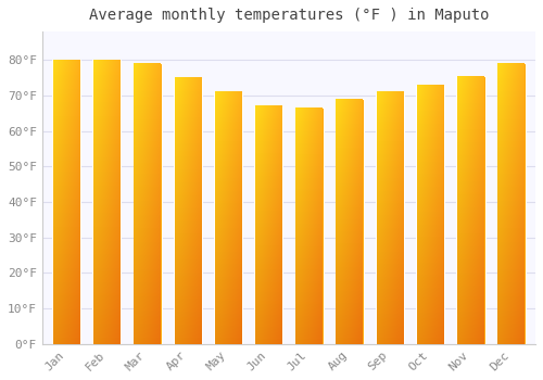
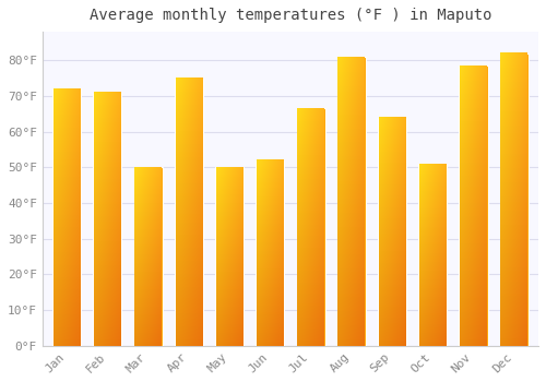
Jan: 80.0°F -> 72.0°F
Feb: 80.0°F -> 71.0°F
Mar: 79.0°F -> 50.0°F
May: 71.0°F -> 50.0°F
Jun: 67.0°F -> 52.0°F
Aug: 69.0°F -> 81.0°F
Sep: 71.0°F -> 64.0°F
Oct: 73.0°F -> 51.0°F
Nov: 75.5°F -> 78.5°F
Dec: 79.0°F -> 82.0°F
